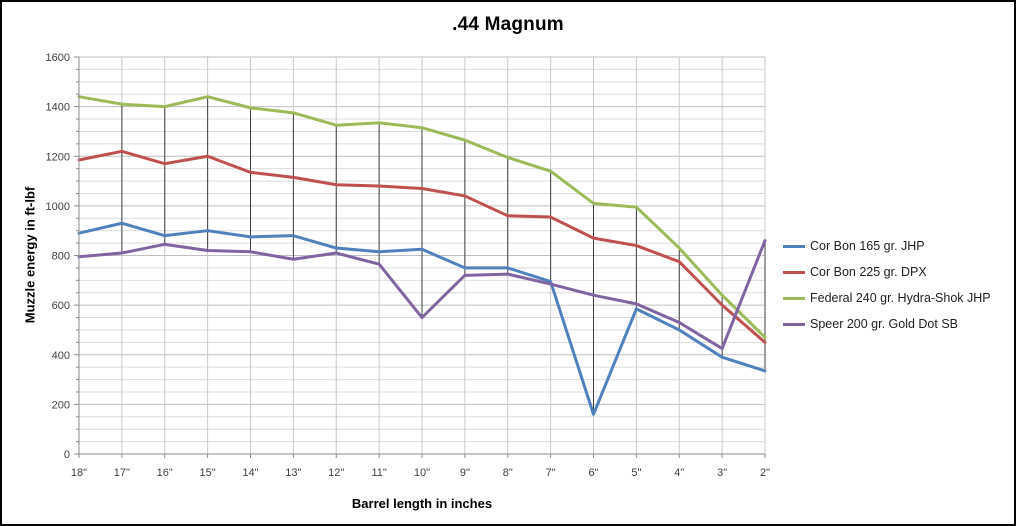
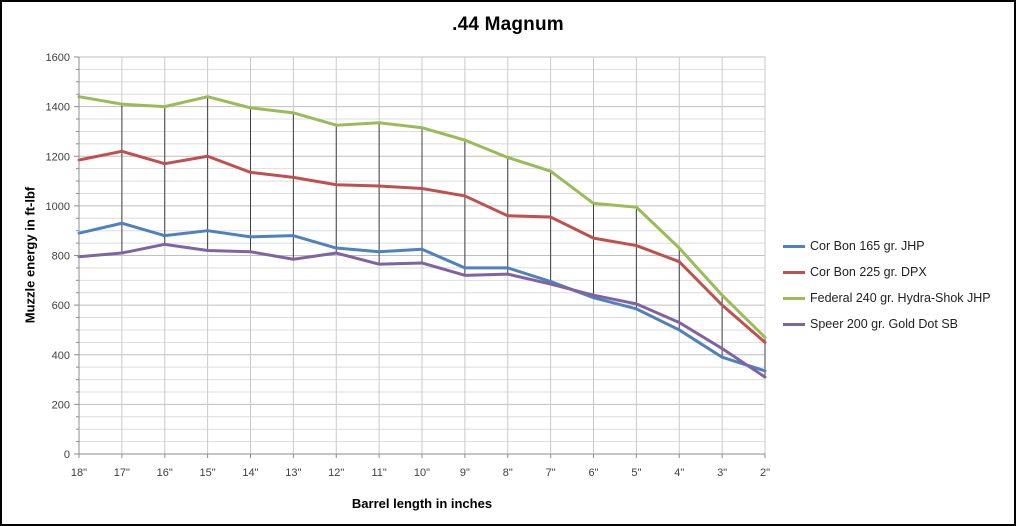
Speer 200 gr. Gold Dot SB/10": 550 -> 770
Cor Bon 165 gr. JHP/6": 160 -> 630
Speer 200 gr. Gold Dot SB/2": 860 -> 310
